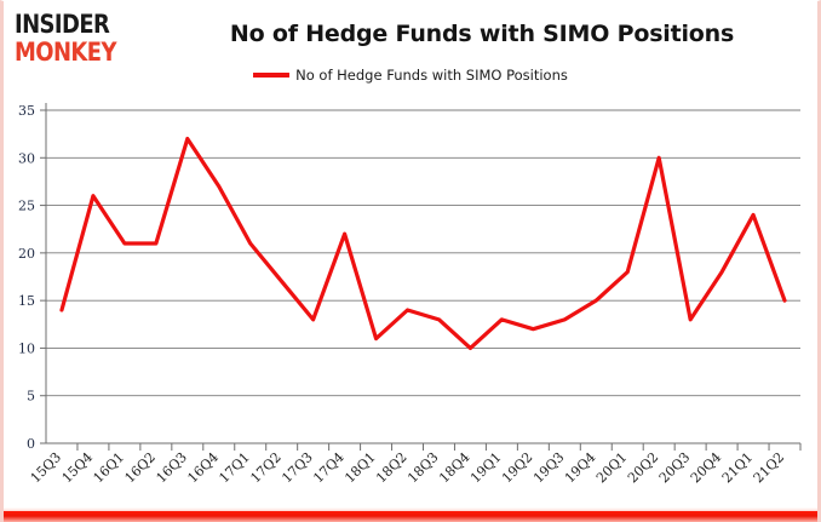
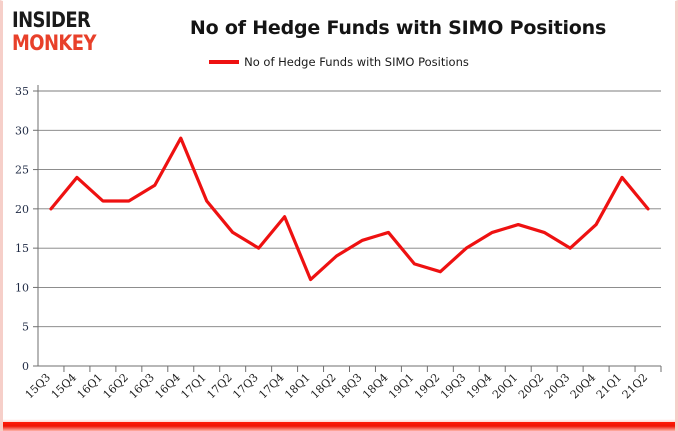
15Q3: 14 -> 20
15Q4: 26 -> 24
16Q3: 32 -> 23
16Q4: 27 -> 29
17Q3: 13 -> 15
17Q4: 22 -> 19
18Q3: 13 -> 16
18Q4: 10 -> 17
19Q3: 13 -> 15
19Q4: 15 -> 17
20Q2: 30 -> 17
20Q3: 13 -> 15
21Q2: 15 -> 20
